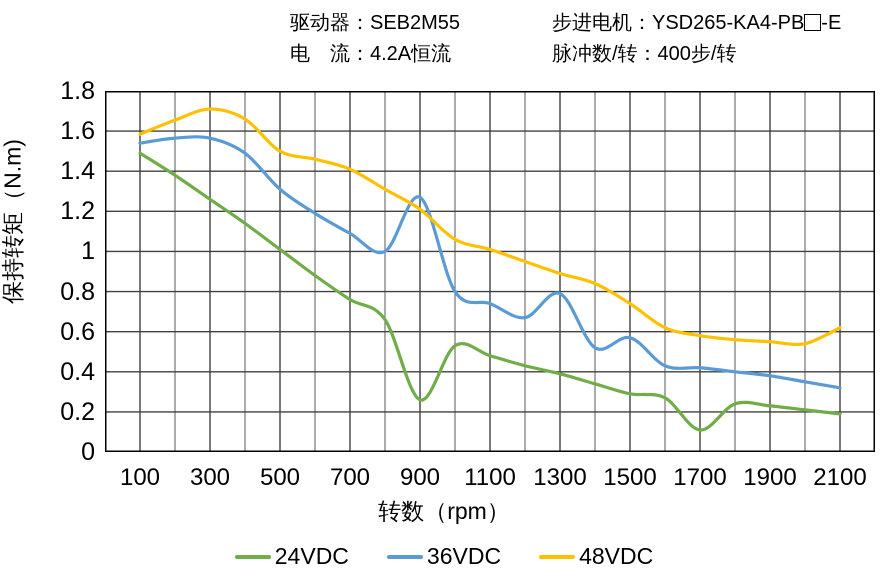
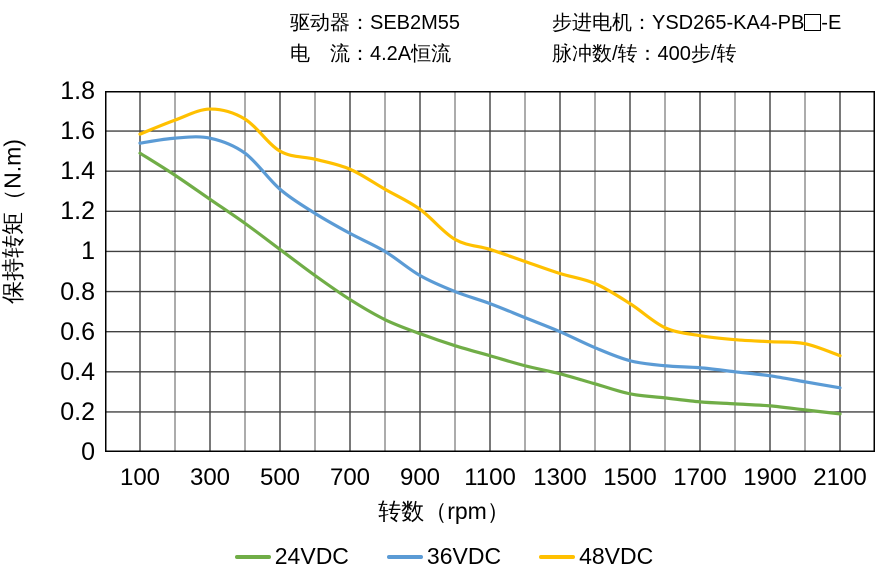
24VDC/900: 0.26 -> 0.59
36VDC/900: 1.27 -> 0.88
36VDC/1300: 0.79 -> 0.60
36VDC/1500: 0.57 -> 0.46
24VDC/1700: 0.11 -> 0.25
48VDC/2100: 0.62 -> 0.48
